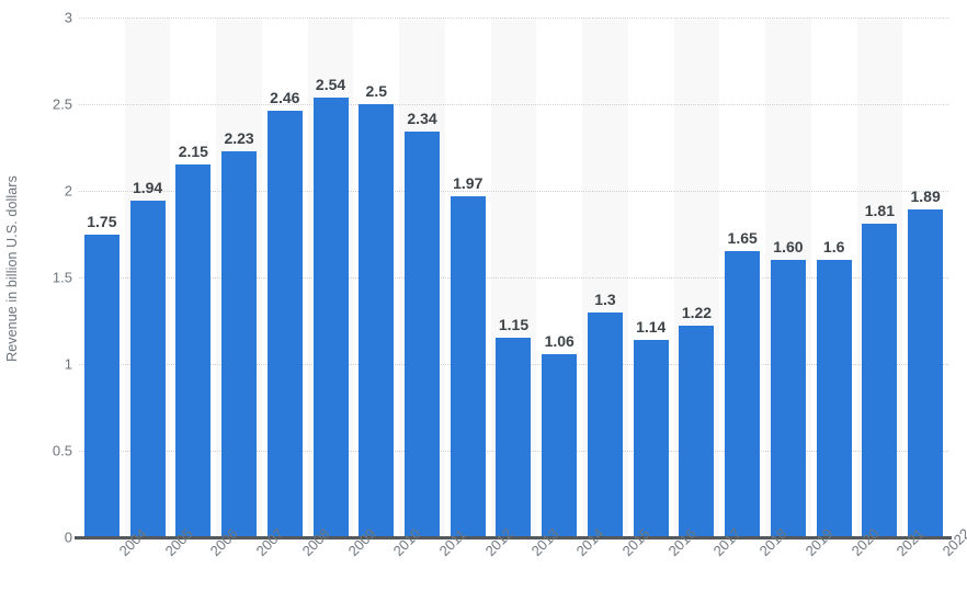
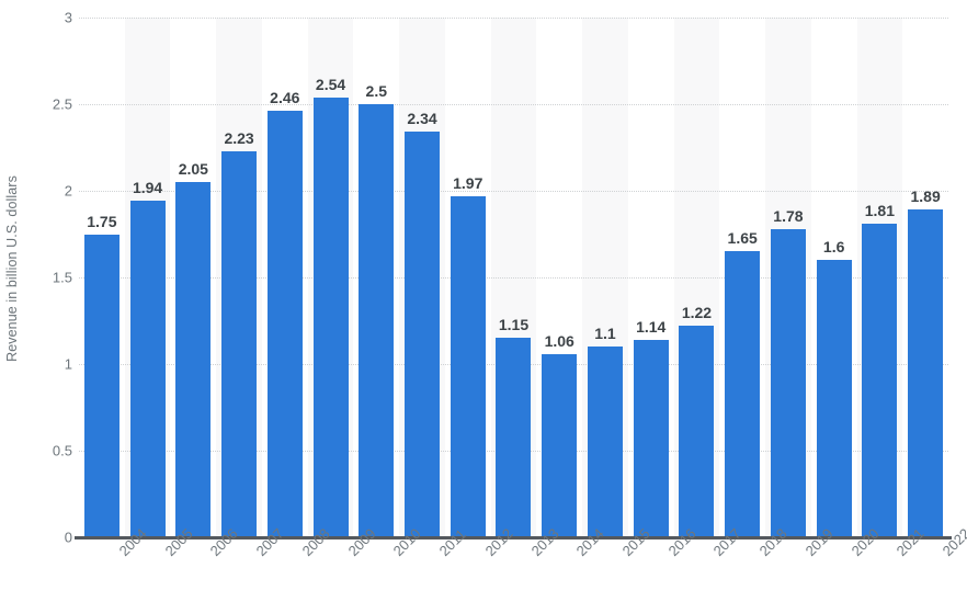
2006: 2.15 -> 2.05
2015: 1.3 -> 1.1
2019: 1.60 -> 1.78
